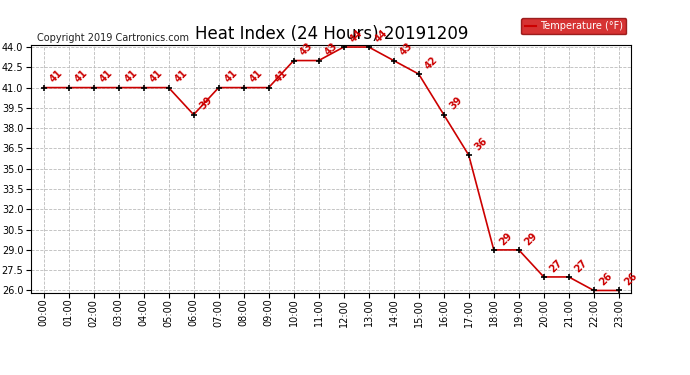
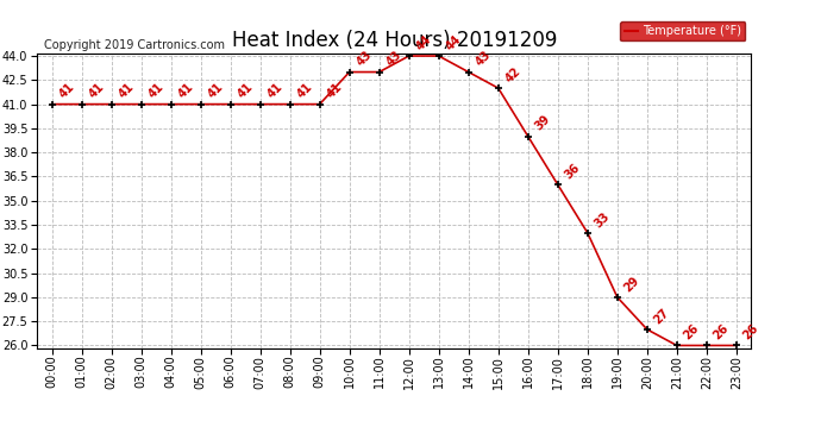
06:00: 39 -> 41
18:00: 29 -> 33
21:00: 27 -> 26
